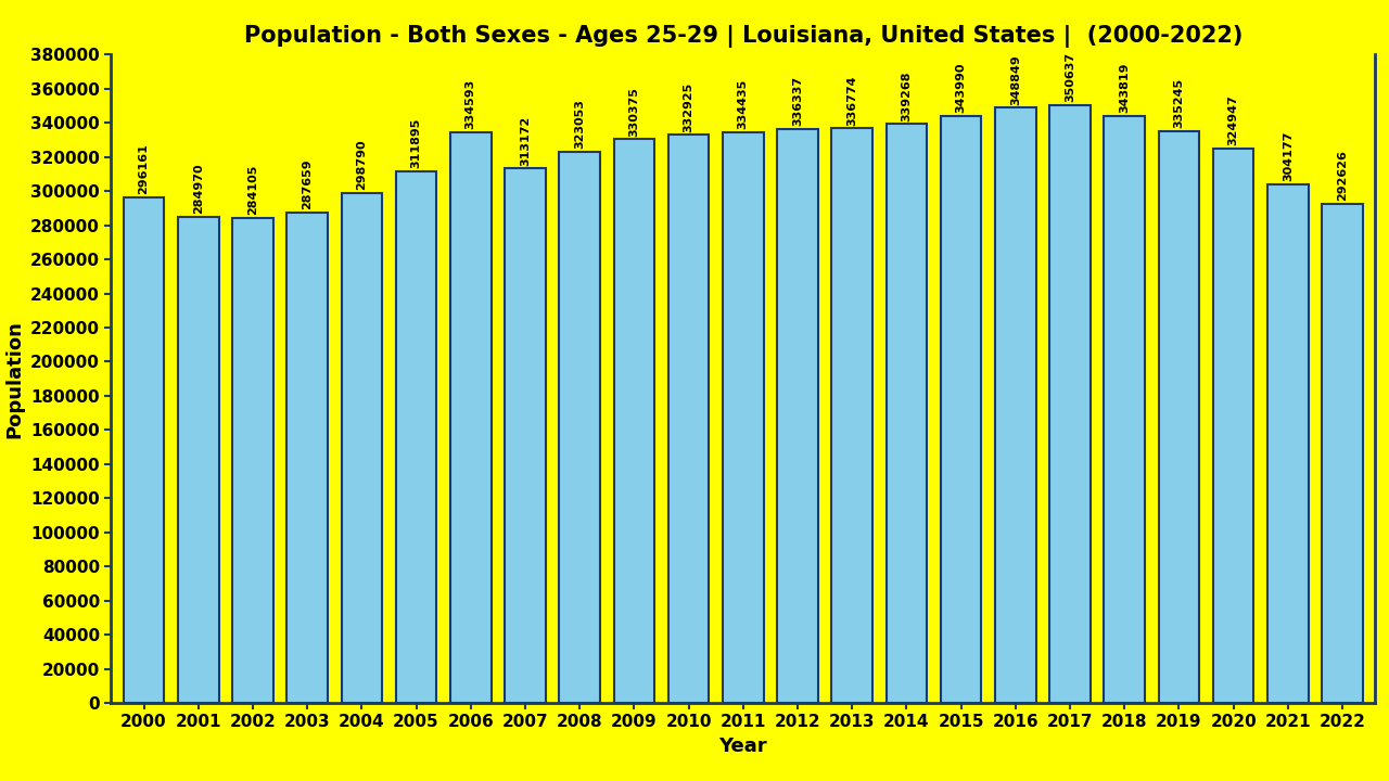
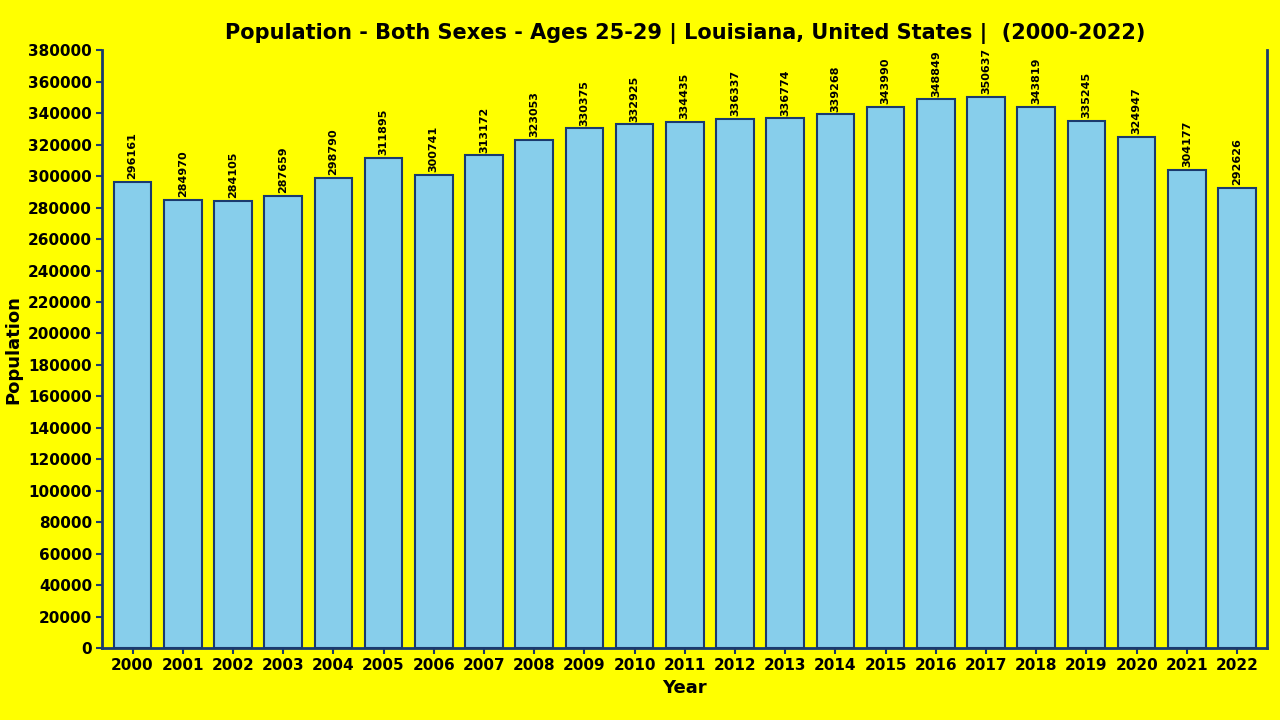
2006: 334593 -> 300741
